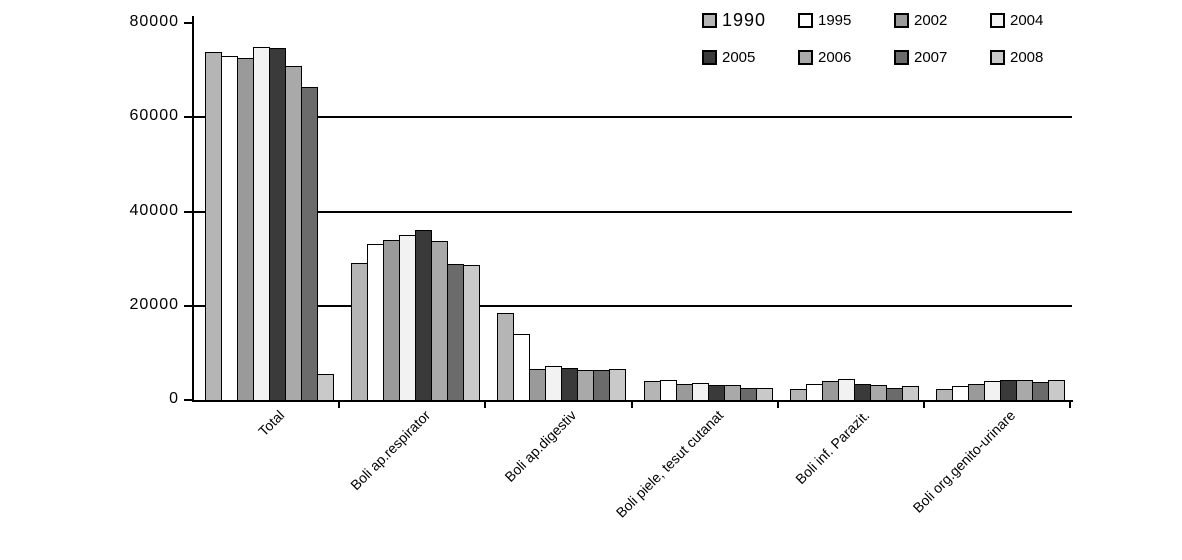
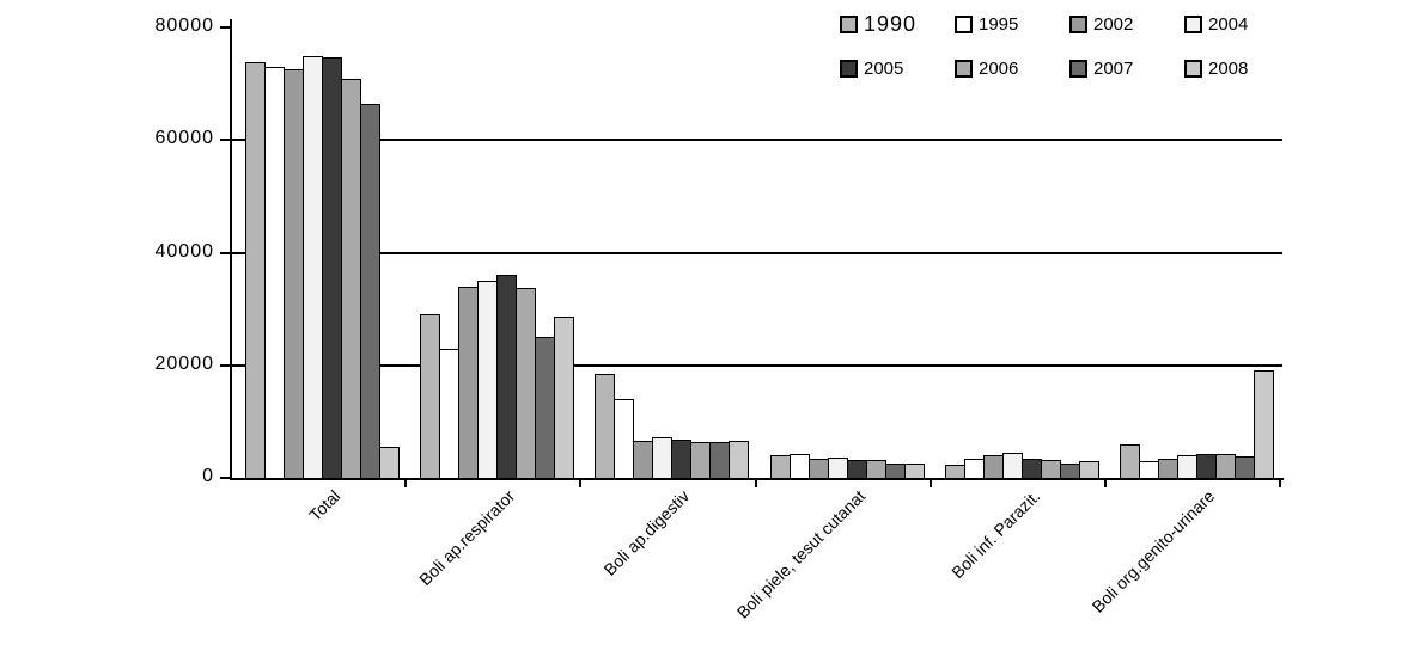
1995/Boli ap.respirator: 33000 -> 23000
2007/Boli ap.respirator: 29000 -> 25000
1990/Boli org.genito-urinare: 2000 -> 6000
2008/Boli org.genito-urinare: 4000 -> 19000
